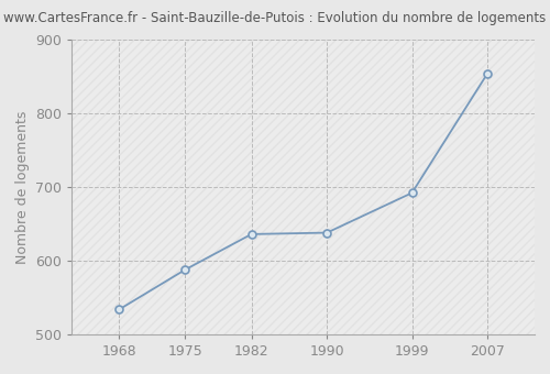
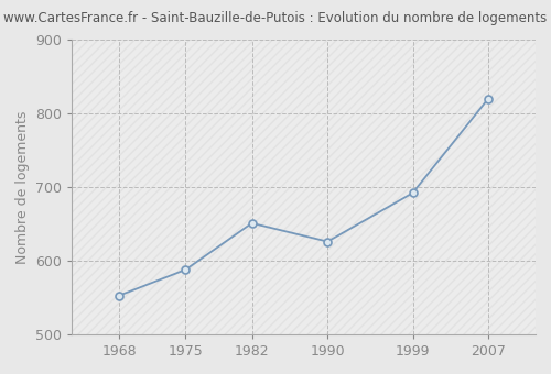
1968: 534 -> 553
1982: 636 -> 651
1990: 638 -> 626
2007: 854 -> 820
